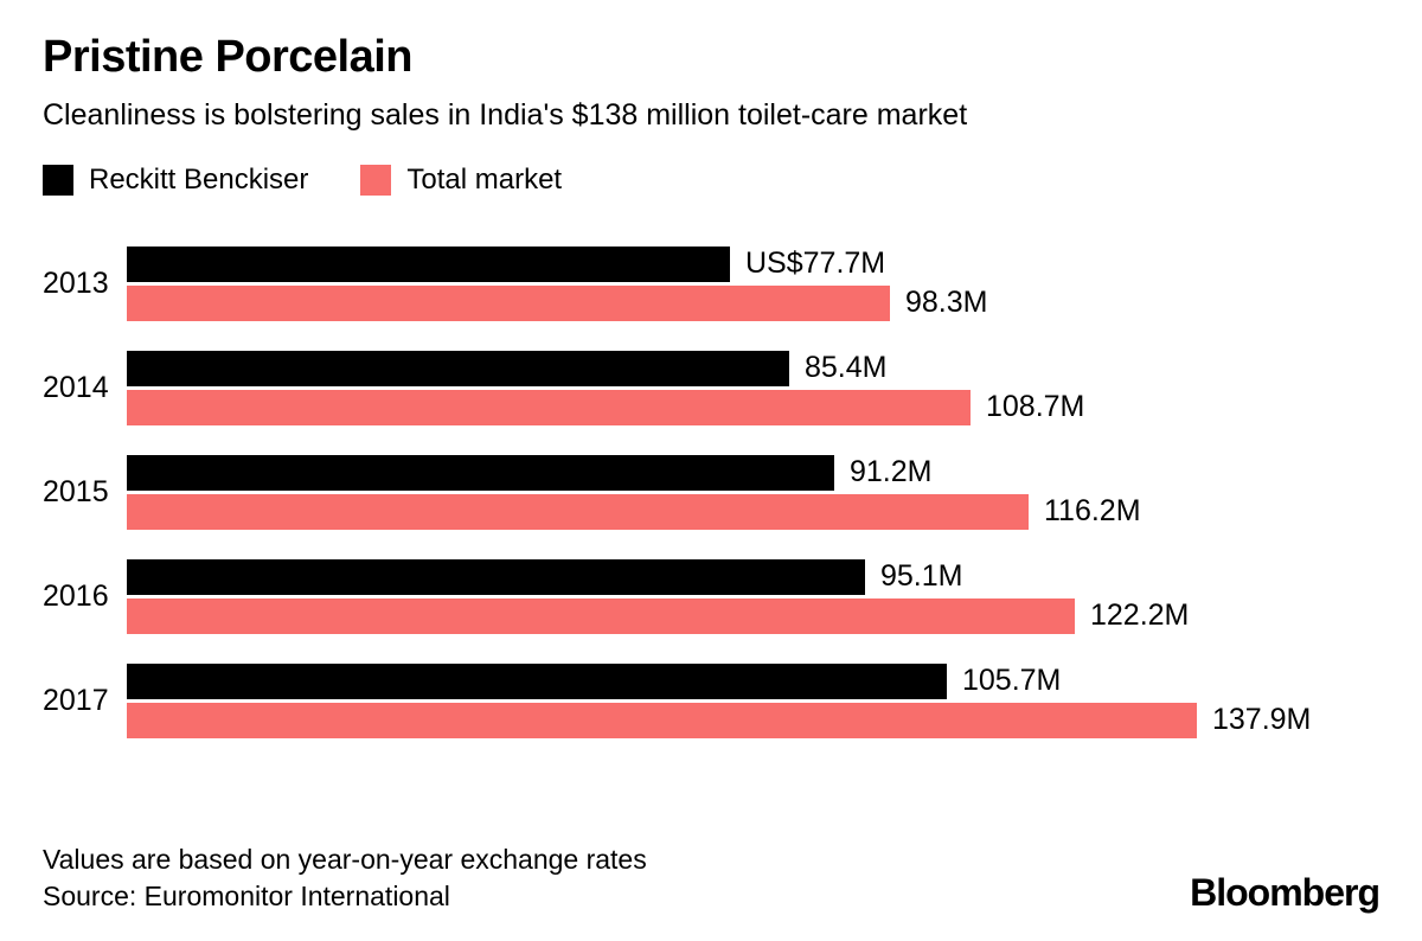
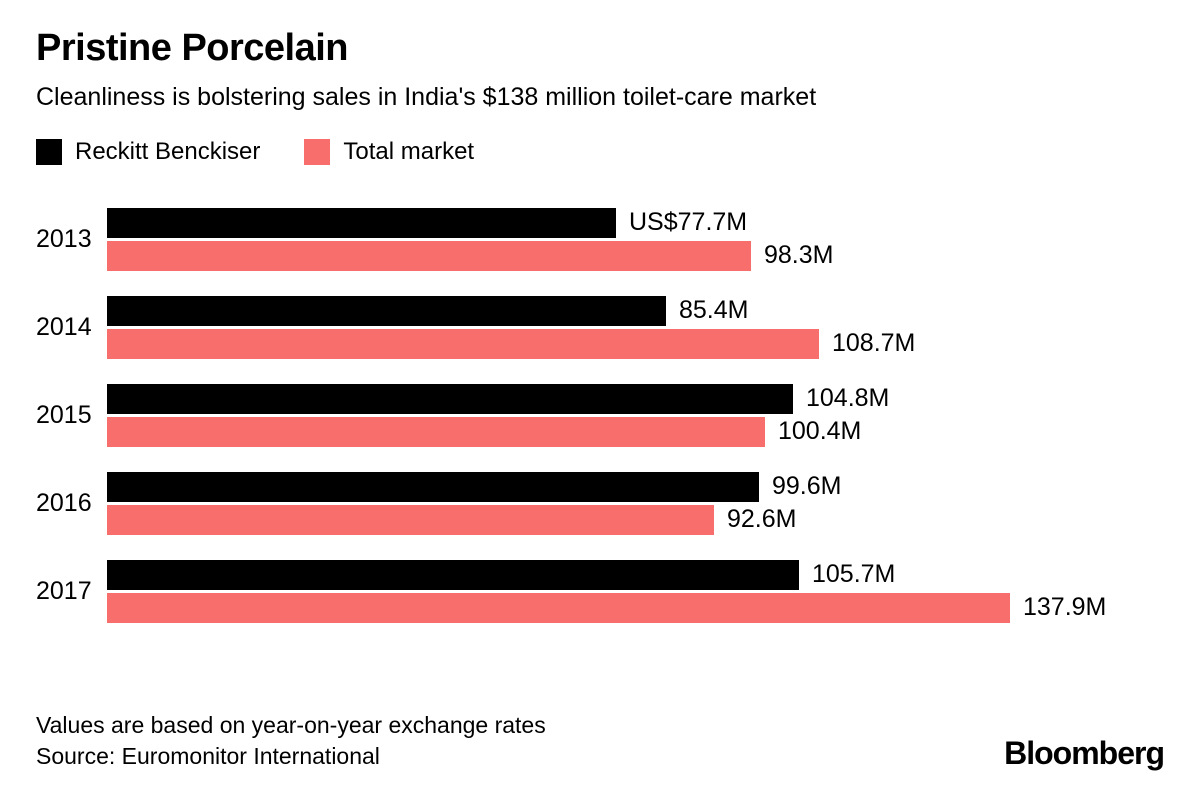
Reckitt Benckiser/2015: 91.2M -> 104.8M
Total market/2015: 116.2M -> 100.4M
Reckitt Benckiser/2016: 95.1M -> 99.6M
Total market/2016: 122.2M -> 92.6M
